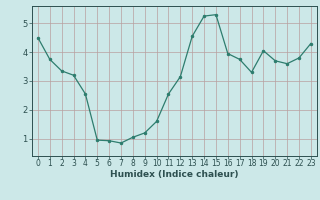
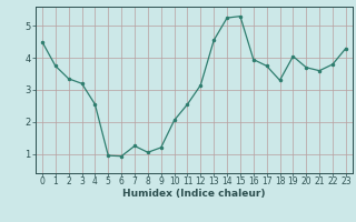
7: 0.85 -> 1.25
10: 1.60 -> 2.05
